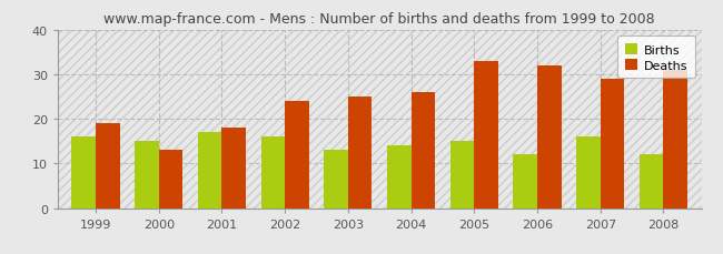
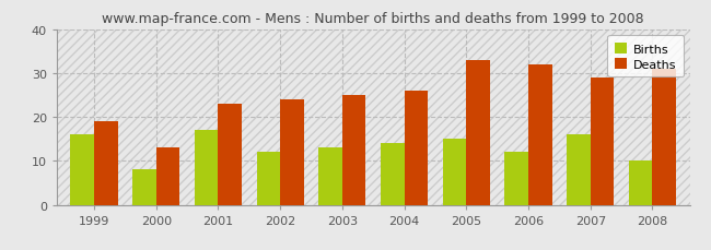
Births/2000: 15 -> 8
Deaths/2001: 18 -> 23
Births/2002: 16 -> 12
Births/2008: 12 -> 10
